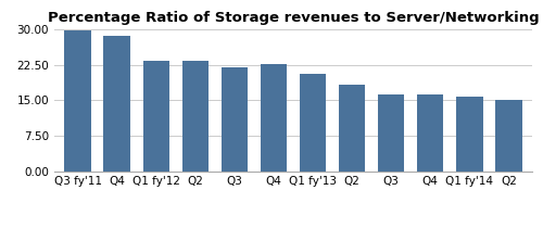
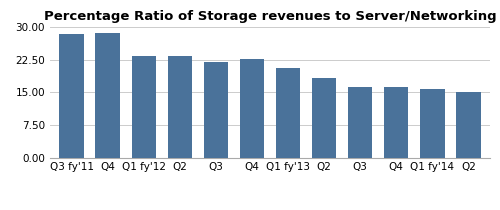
Q3 fy'11: 29.8 -> 28.5
